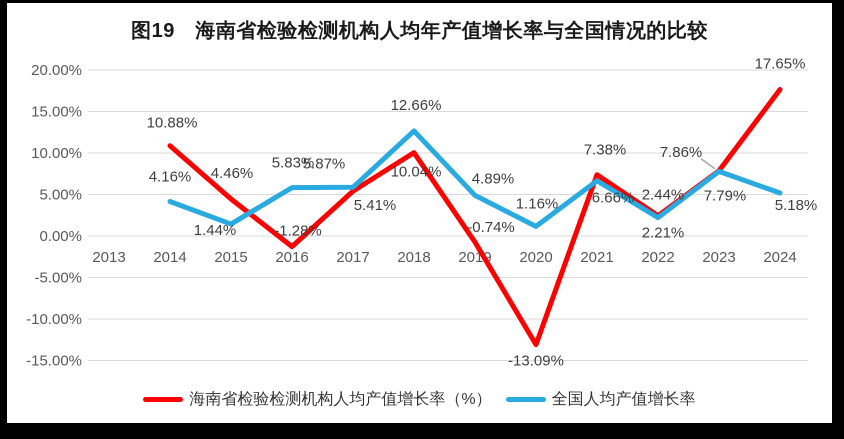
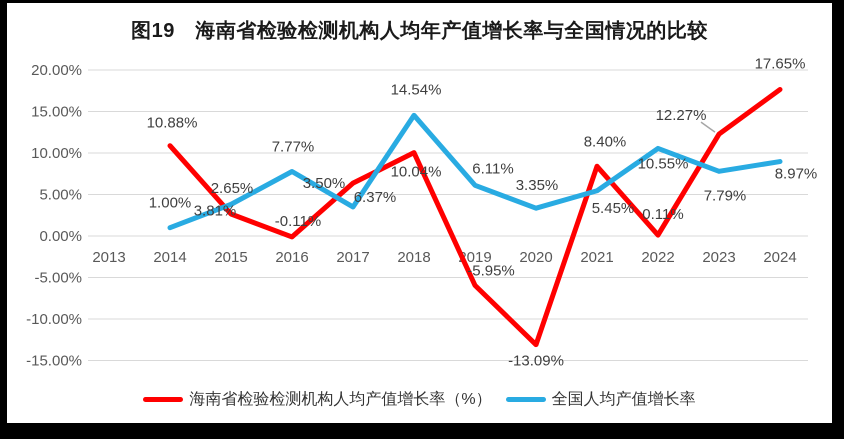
全国人均产值增长率/2014: 4.16% -> 1.00%
海南省检验检测机构人均产值增长率（%）/2015: 4.46% -> 2.65%
全国人均产值增长率/2015: 1.44% -> 3.81%
海南省检验检测机构人均产值增长率（%）/2016: -1.28% -> -0.11%
全国人均产值增长率/2016: 5.83% -> 7.77%
海南省检验检测机构人均产值增长率（%）/2017: 5.41% -> 6.37%
全国人均产值增长率/2017: 5.87% -> 3.50%
全国人均产值增长率/2018: 12.66% -> 14.54%
海南省检验检测机构人均产值增长率（%）/2019: -0.74% -> -5.95%
全国人均产值增长率/2019: 4.89% -> 6.11%
全国人均产值增长率/2020: 1.16% -> 3.35%
海南省检验检测机构人均产值增长率（%）/2021: 7.38% -> 8.40%
全国人均产值增长率/2021: 6.66% -> 5.45%
海南省检验检测机构人均产值增长率（%）/2022: 2.44% -> 0.11%
全国人均产值增长率/2022: 2.21% -> 10.55%
海南省检验检测机构人均产值增长率（%）/2023: 7.86% -> 12.27%
全国人均产值增长率/2024: 5.18% -> 8.97%
